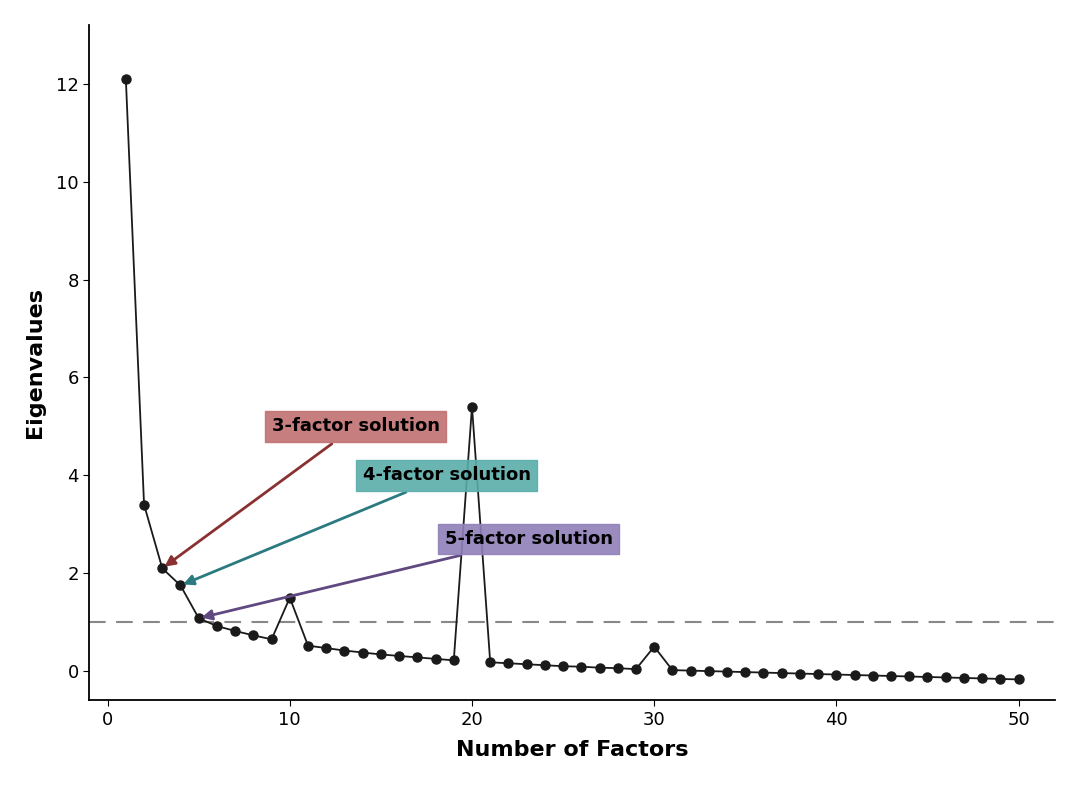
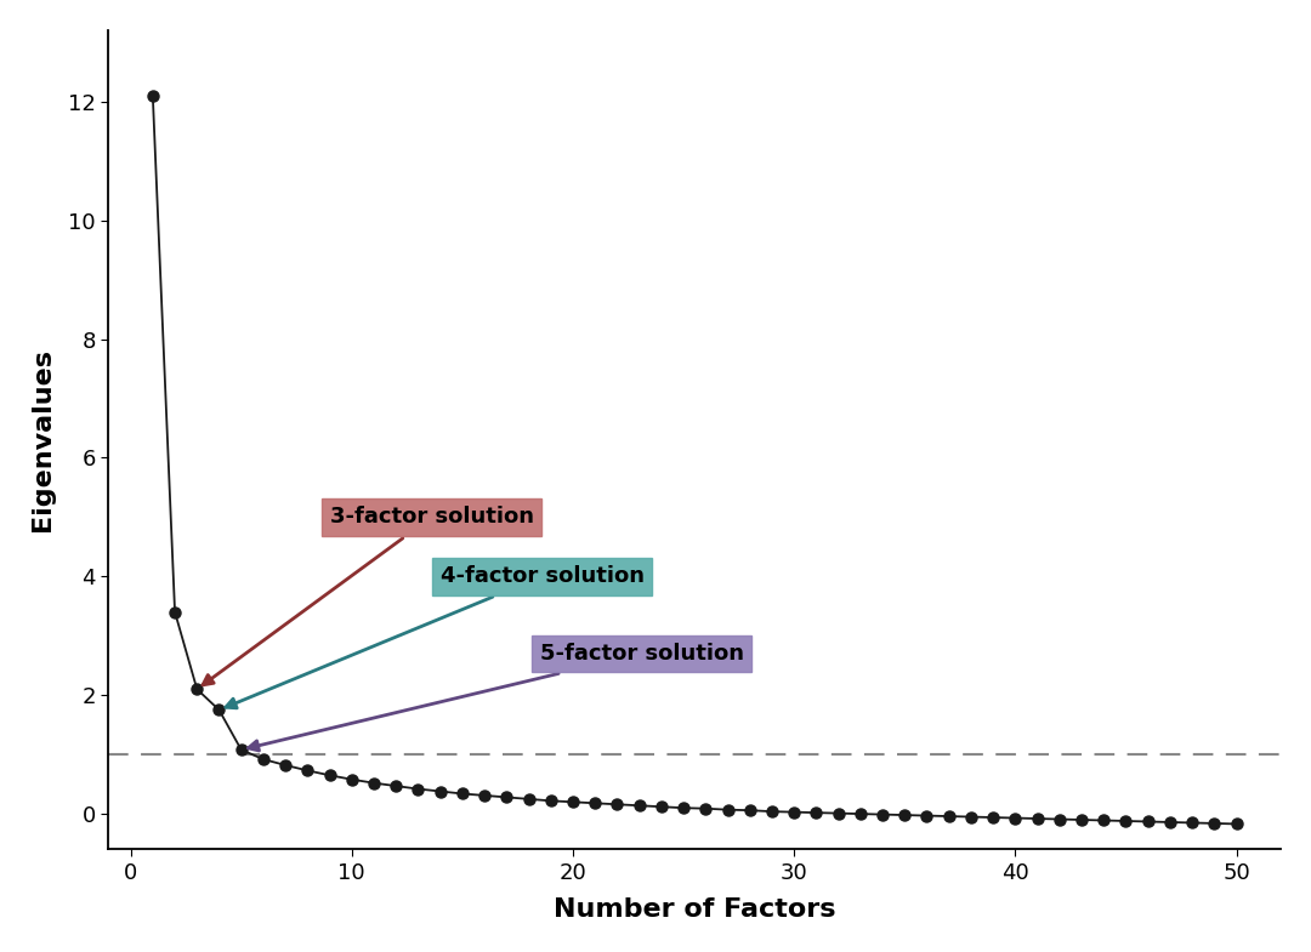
10: 1.50 -> 0.58
20: 5.40 -> 0.20
30: 0.50 -> 0.03
